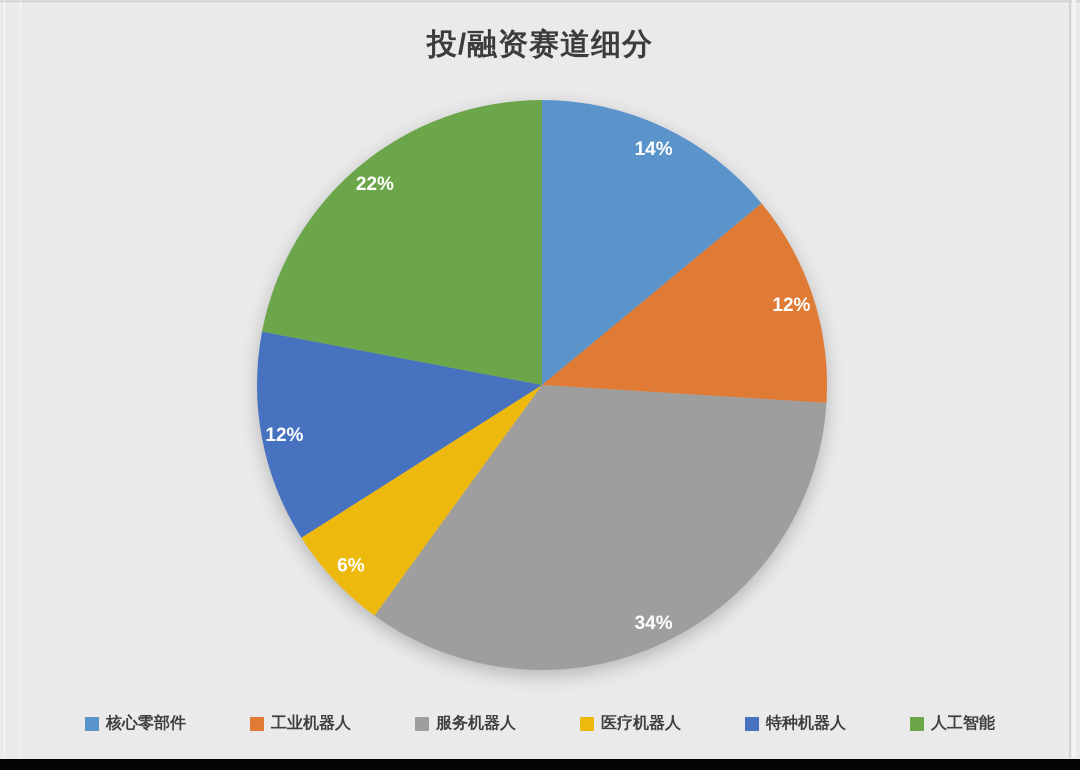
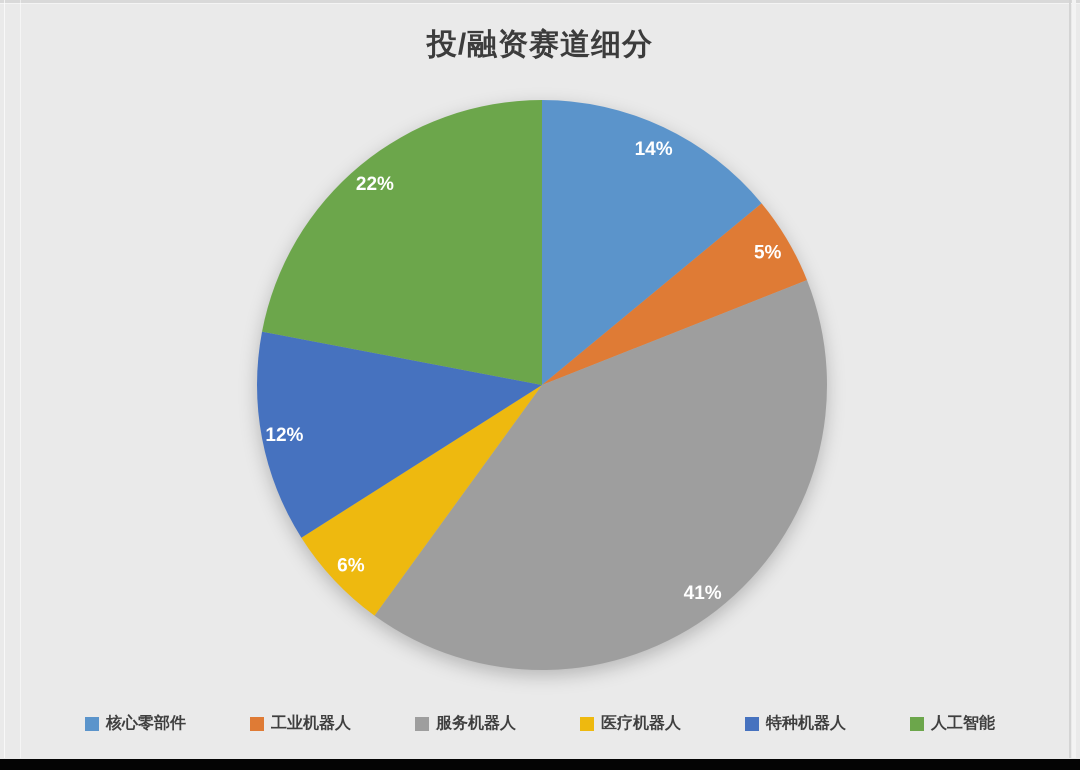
工业机器人: 12% -> 5%
服务机器人: 34% -> 41%
